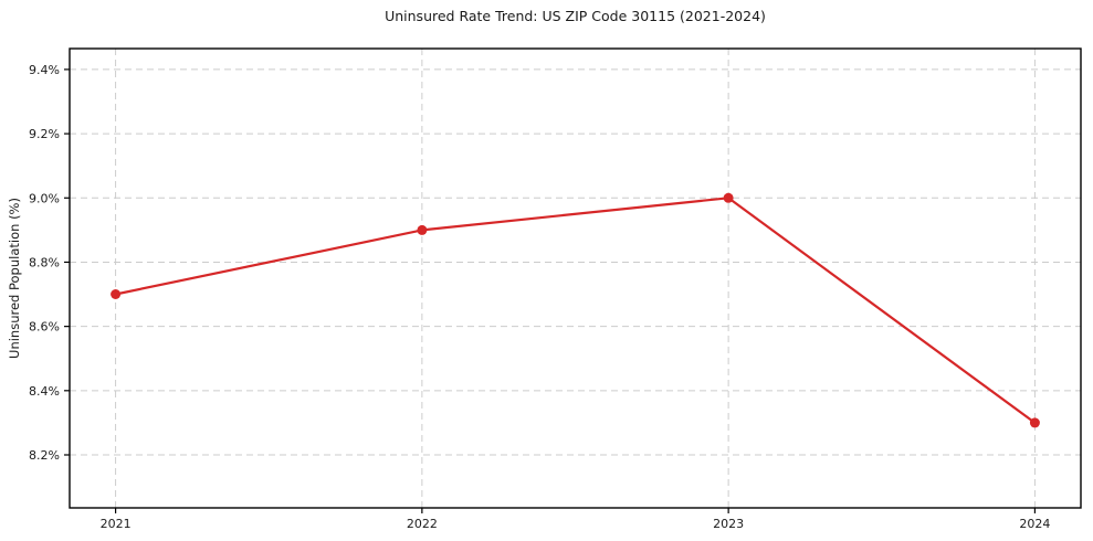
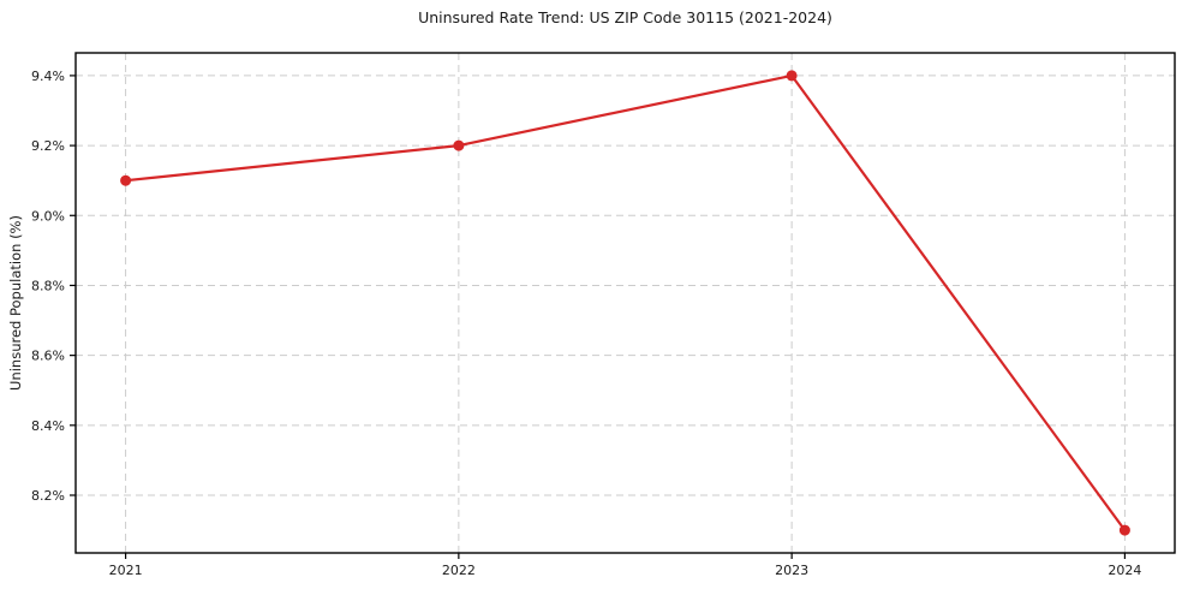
2021: 8.7% -> 9.1%
2022: 8.9% -> 9.2%
2023: 9.0% -> 9.4%
2024: 8.3% -> 8.1%
